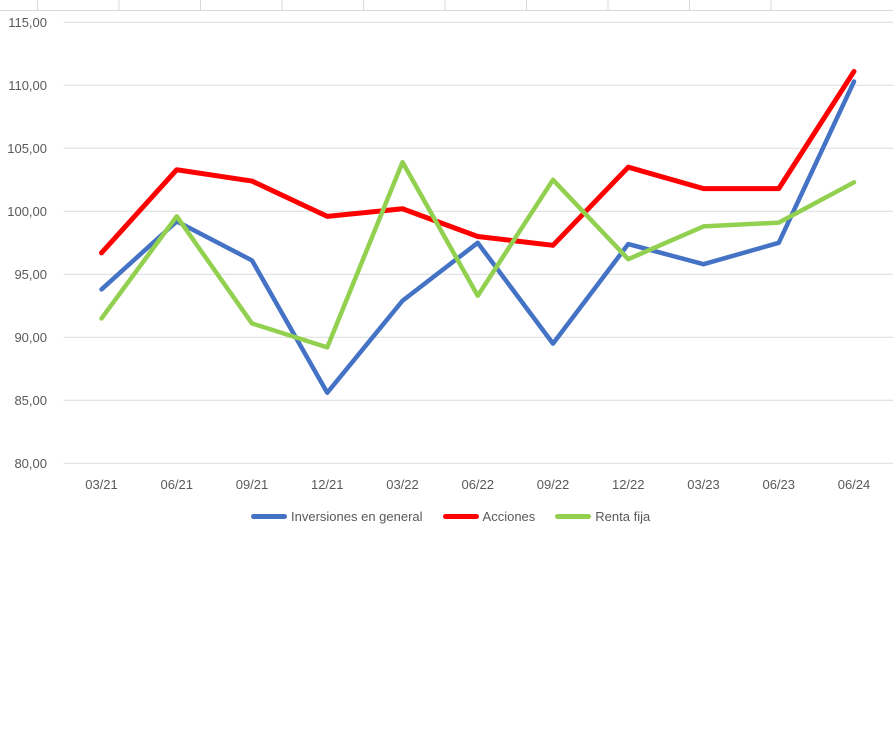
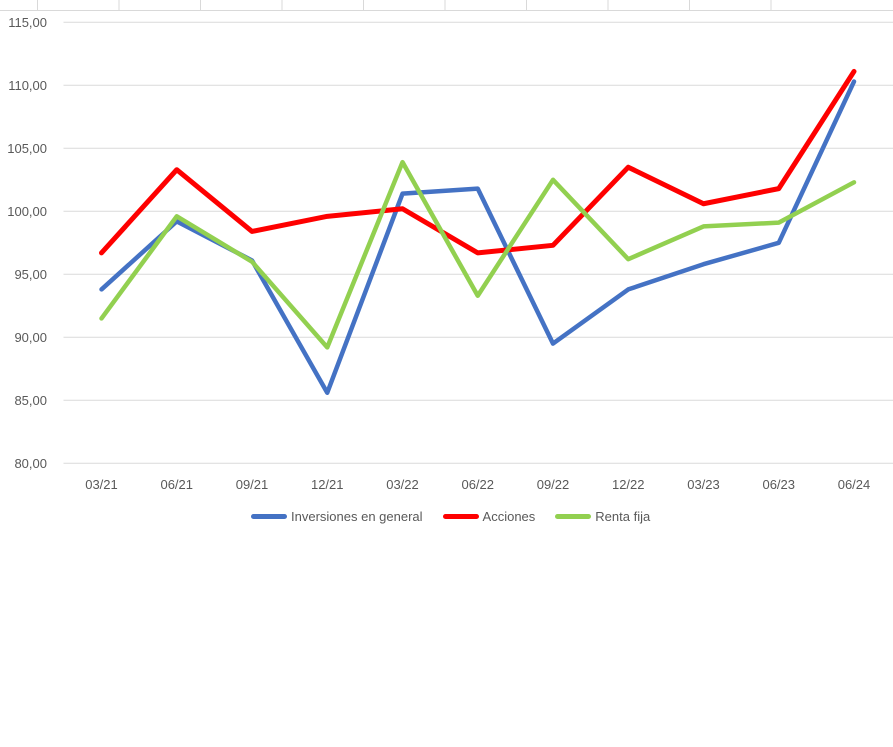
Acciones/09/21: 102,4 -> 98,4
Renta fija/09/21: 91,1 -> 96,0
Inversiones en general/03/22: 92,9 -> 101,4
Inversiones en general/06/22: 97,5 -> 101,8
Acciones/06/22: 98,0 -> 96,7
Inversiones en general/12/22: 97,4 -> 93,8
Acciones/03/23: 101,8 -> 100,6
